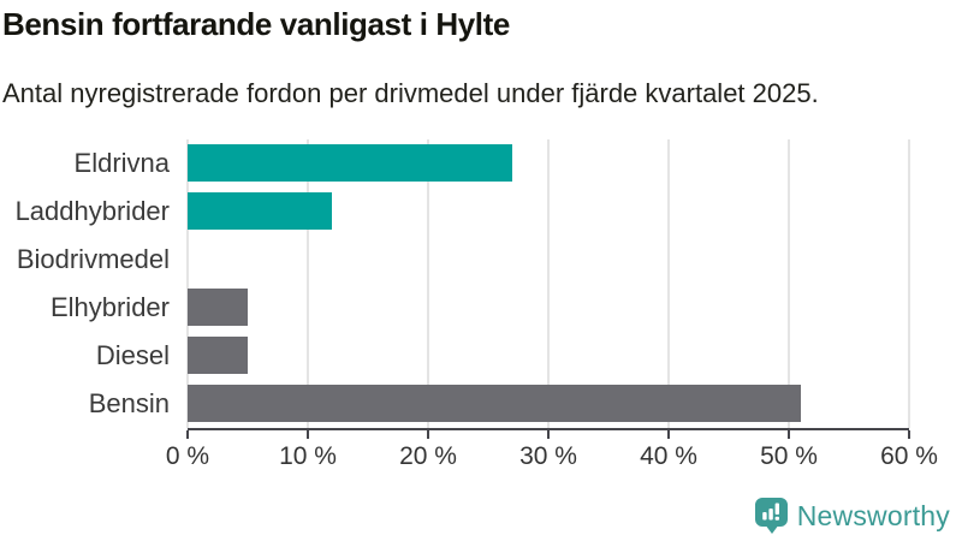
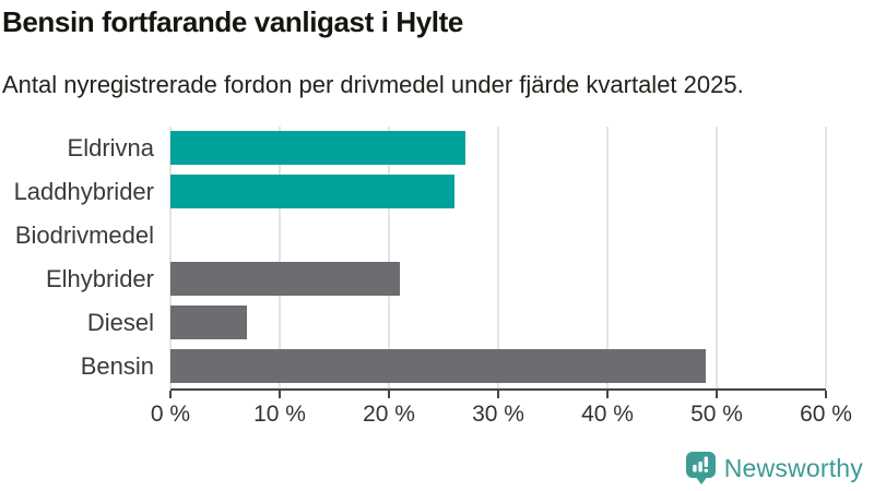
Laddhybrider: 12% -> 26%
Elhybrider: 5% -> 21%
Diesel: 5% -> 7%
Bensin: 51% -> 49%
